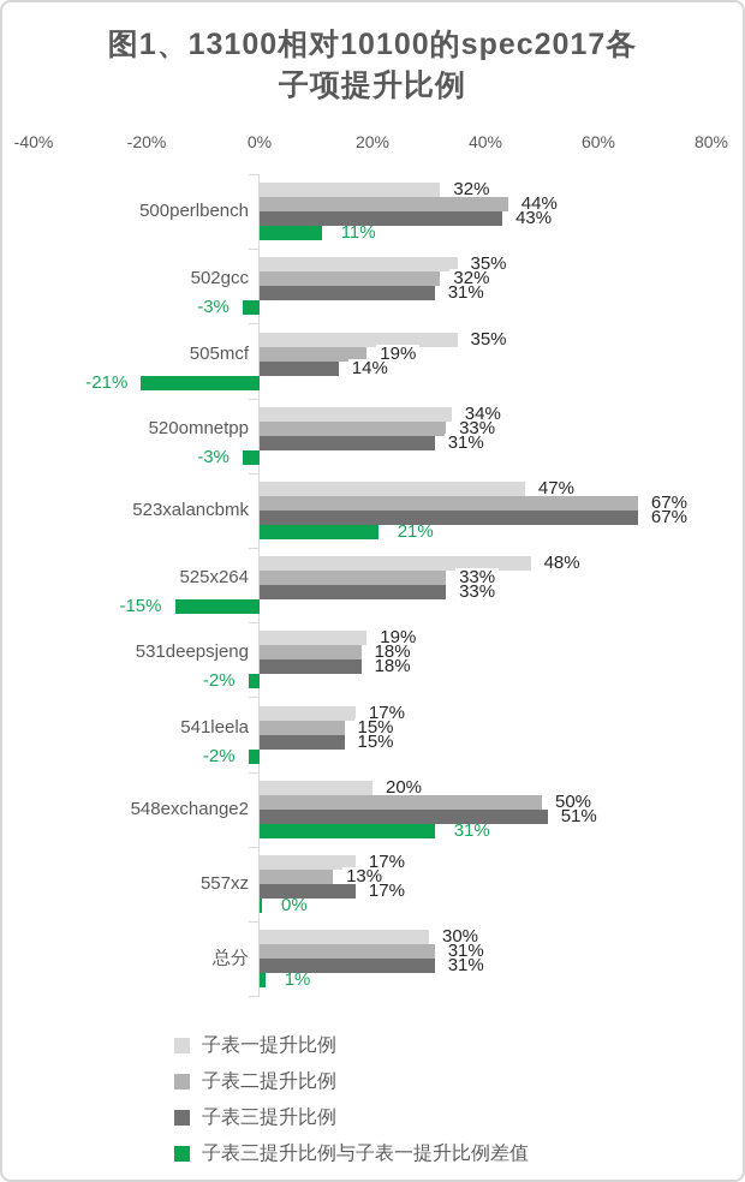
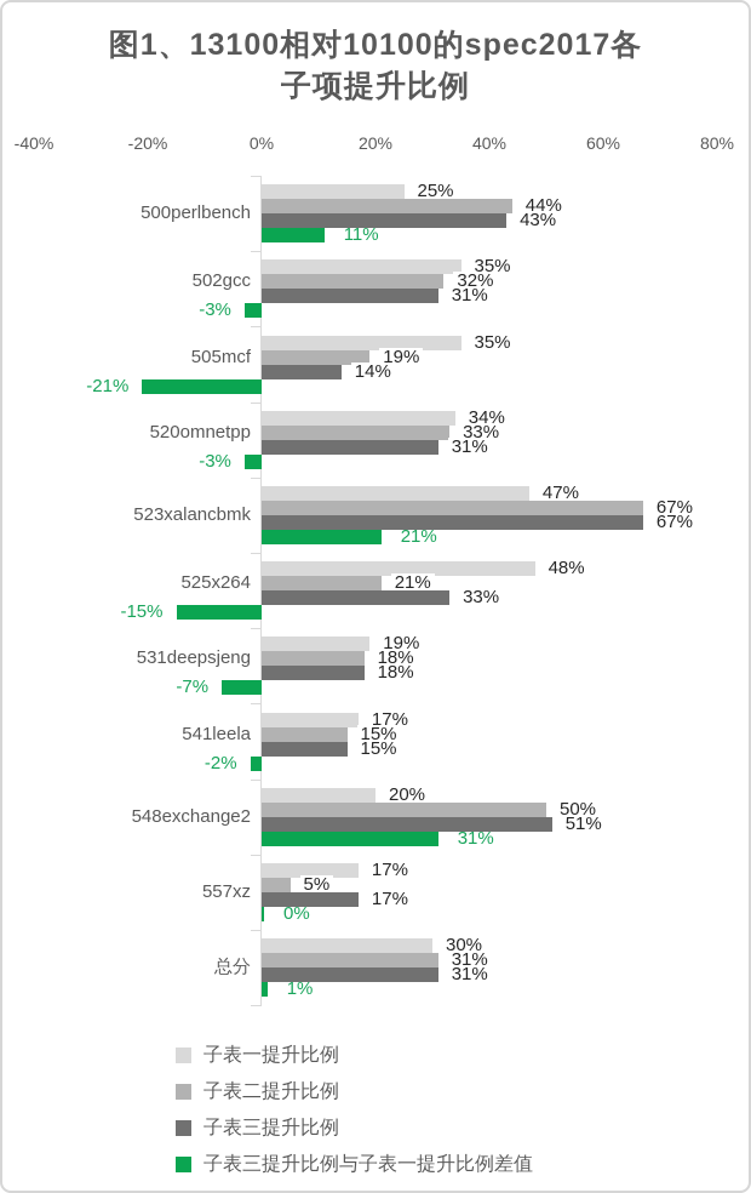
子表一提升比例/500perlbench: 32% -> 25%
子表二提升比例/525x264: 33% -> 21%
子表三提升比例与子表一提升比例差值/531deepsjeng: -2% -> -7%
子表二提升比例/557xz: 13% -> 5%
